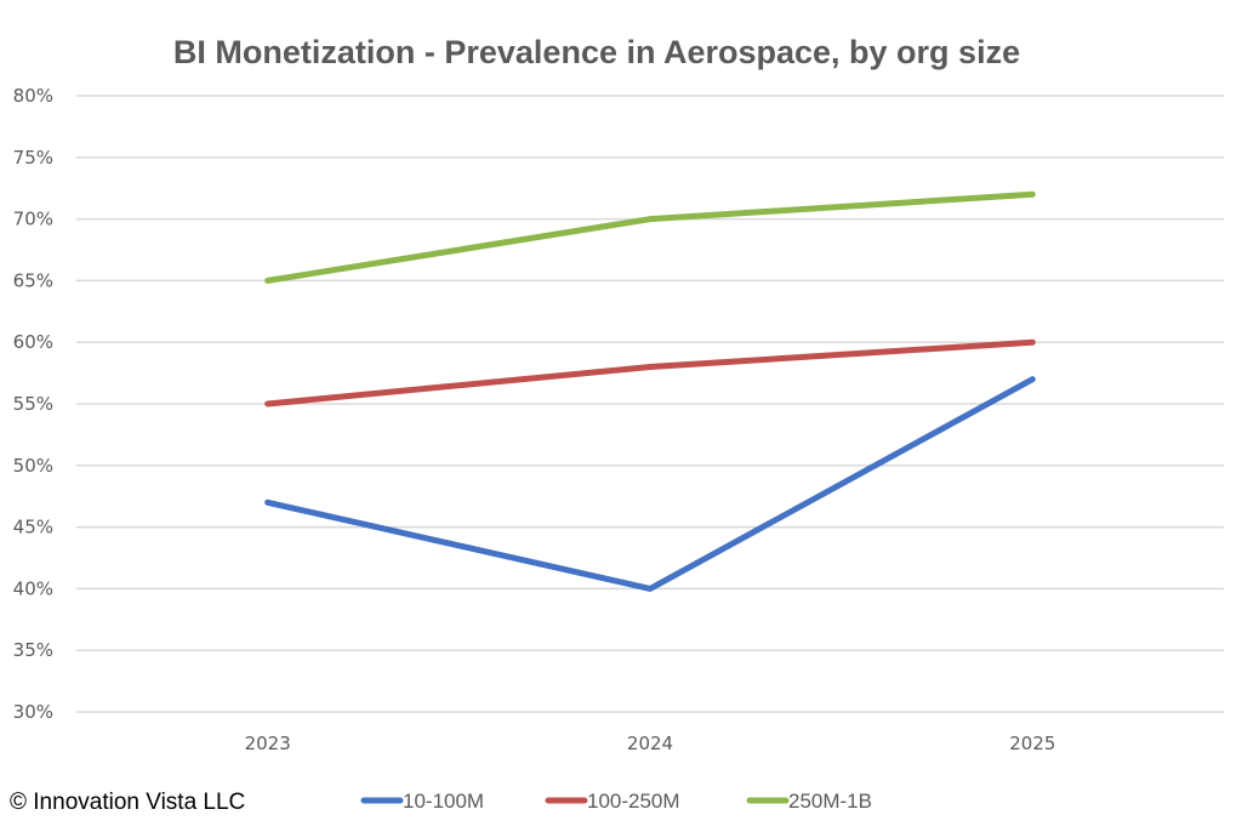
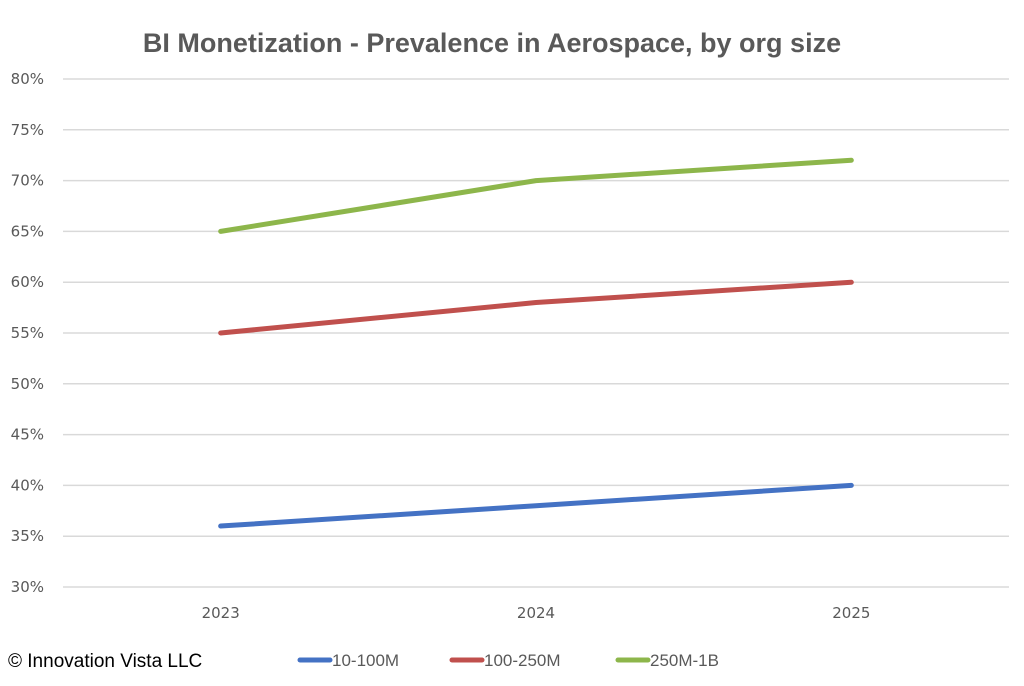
10-100M/2023: 47% -> 36%
10-100M/2024: 40% -> 38%
10-100M/2025: 57% -> 40%
